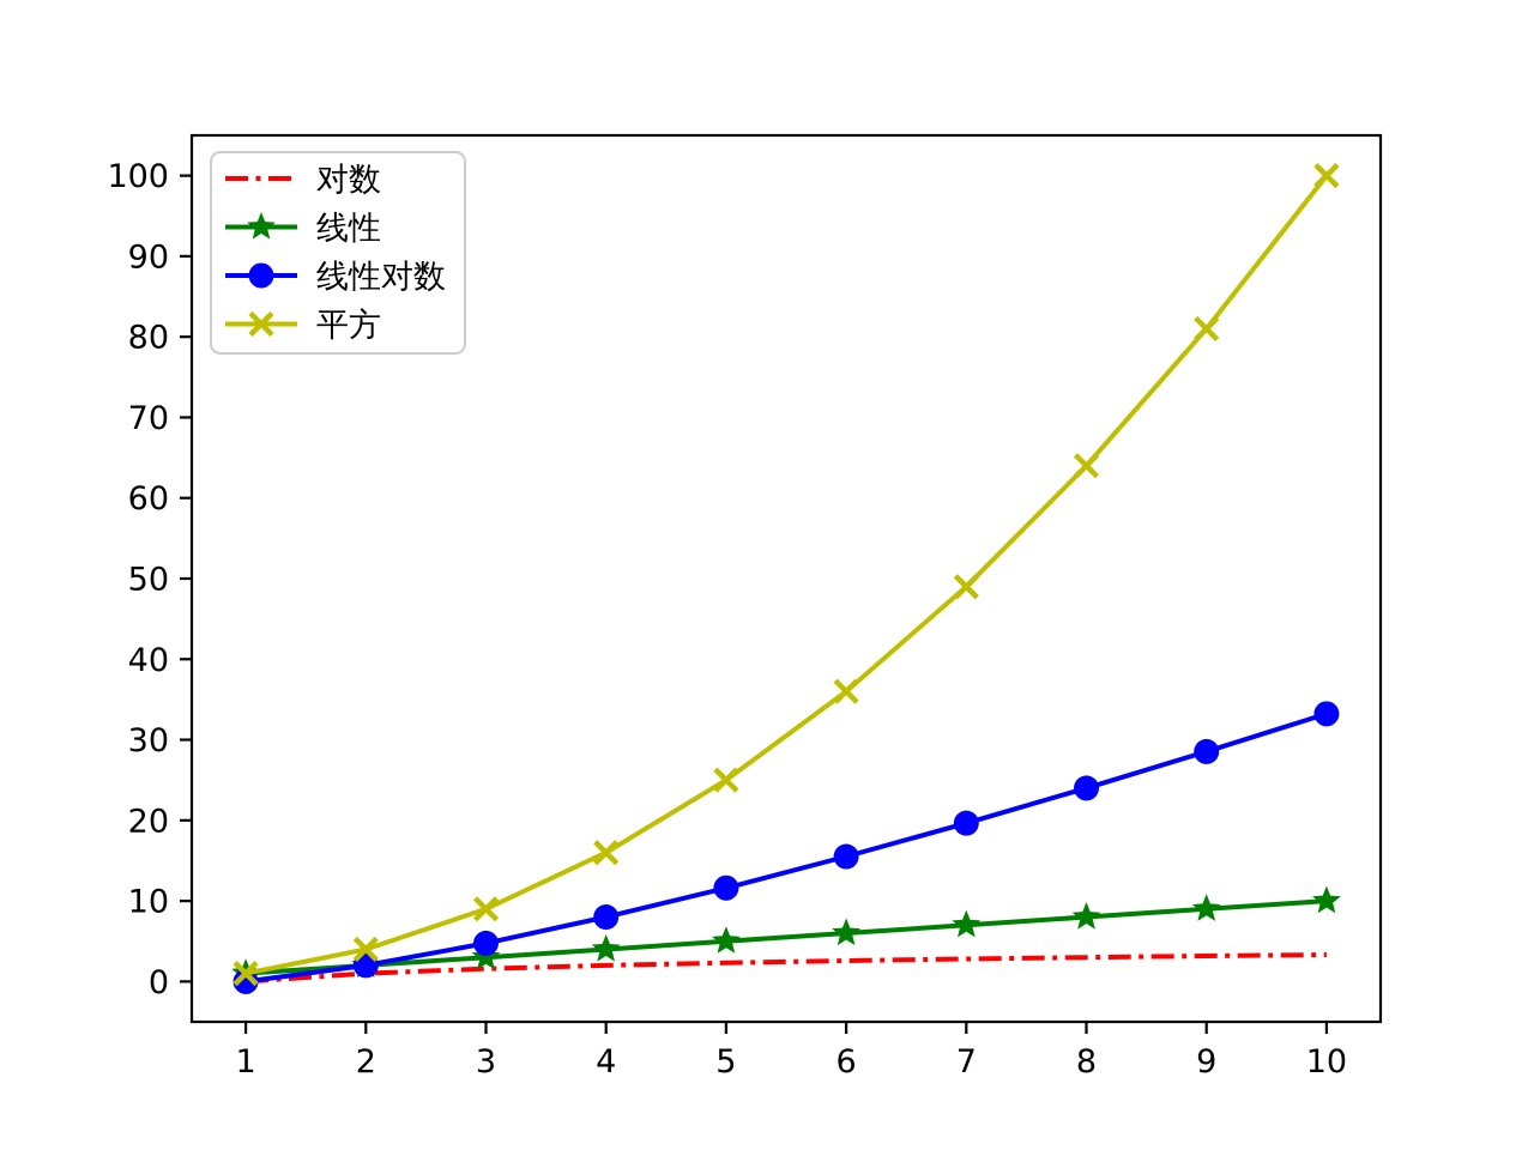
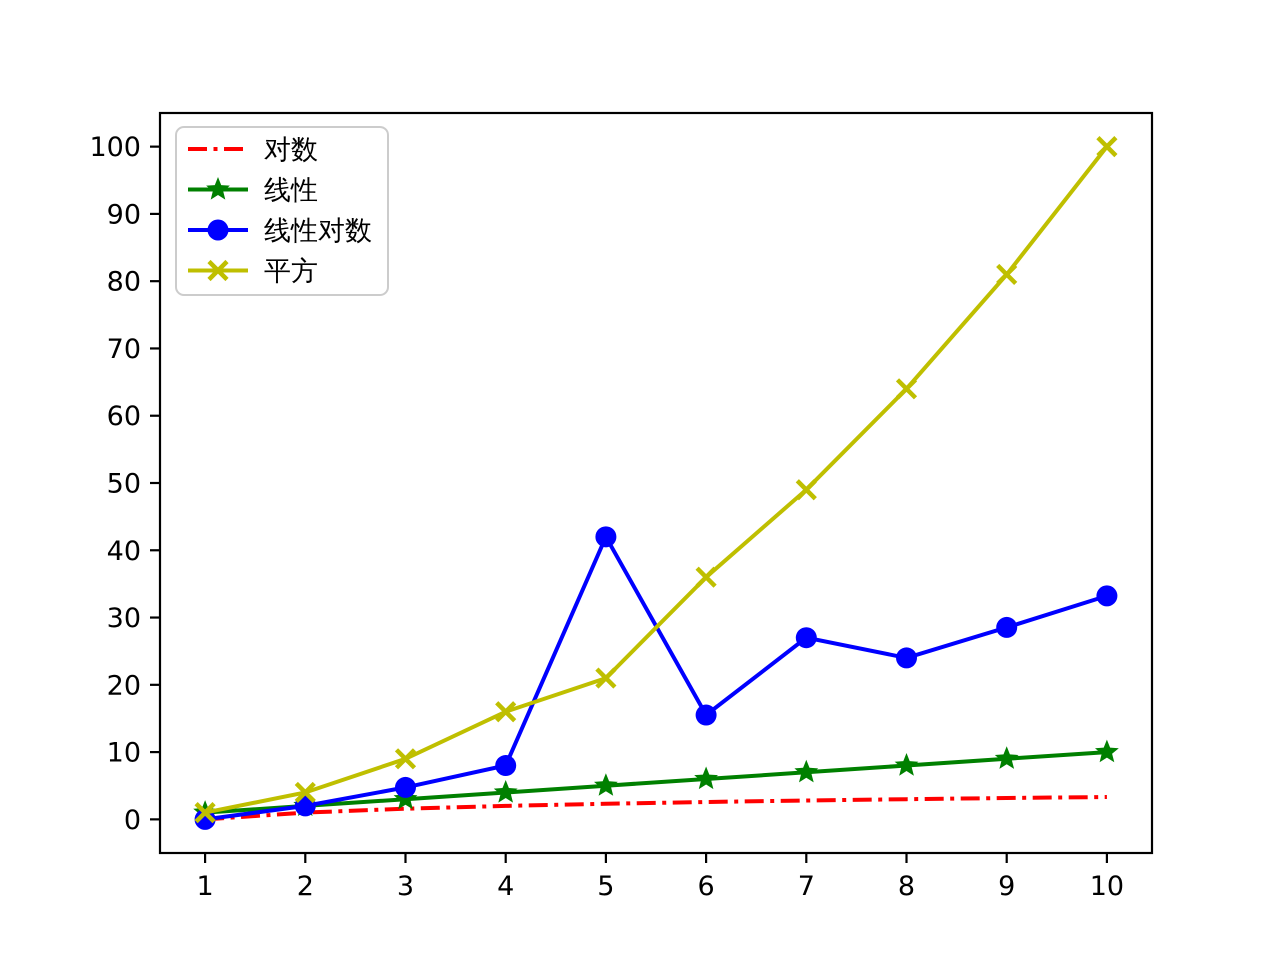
线性对数/5: 12 -> 42
平方/5: 25 -> 21
线性对数/7: 20 -> 27
